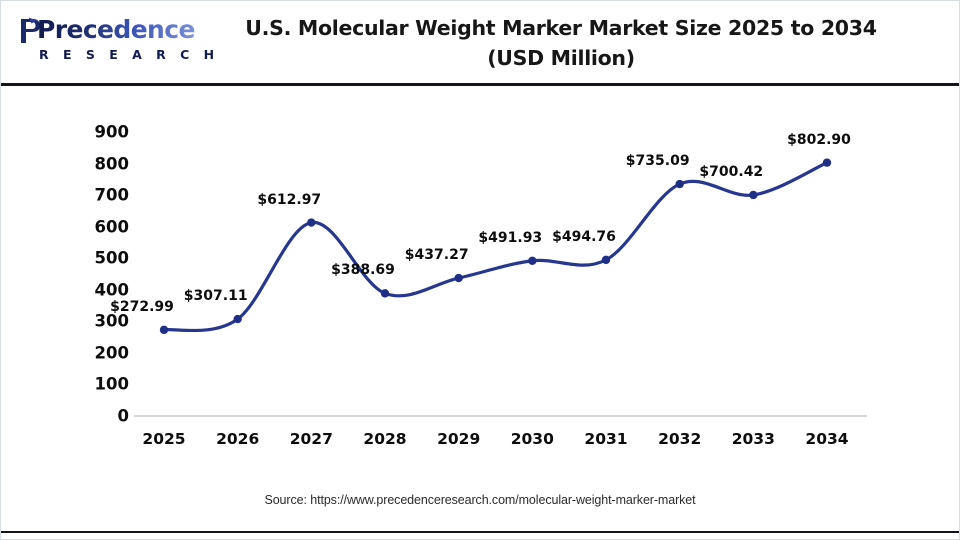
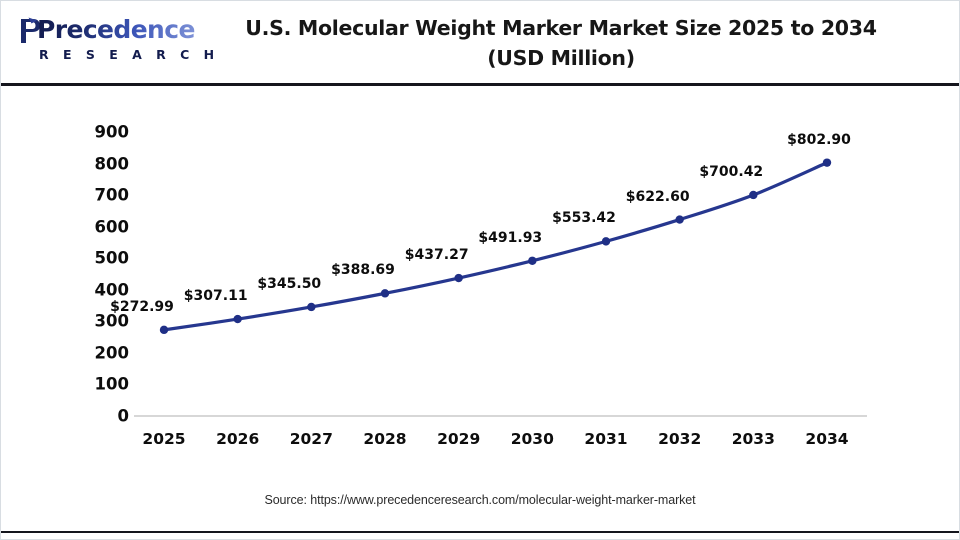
2027: $612.97 -> $345.50
2031: $494.76 -> $553.42
2032: $735.09 -> $622.60
